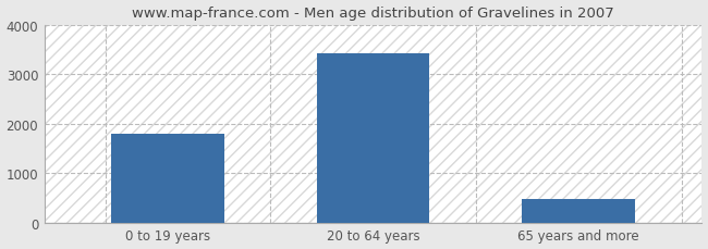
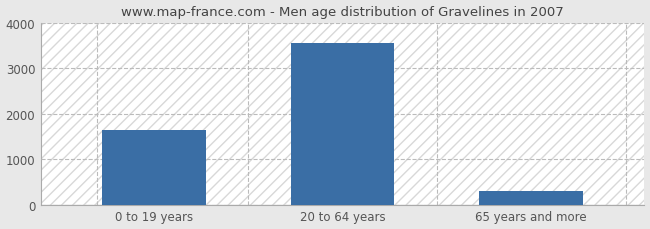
0 to 19 years: 1810 -> 1650
20 to 64 years: 3430 -> 3550
65 years and more: 490 -> 300
